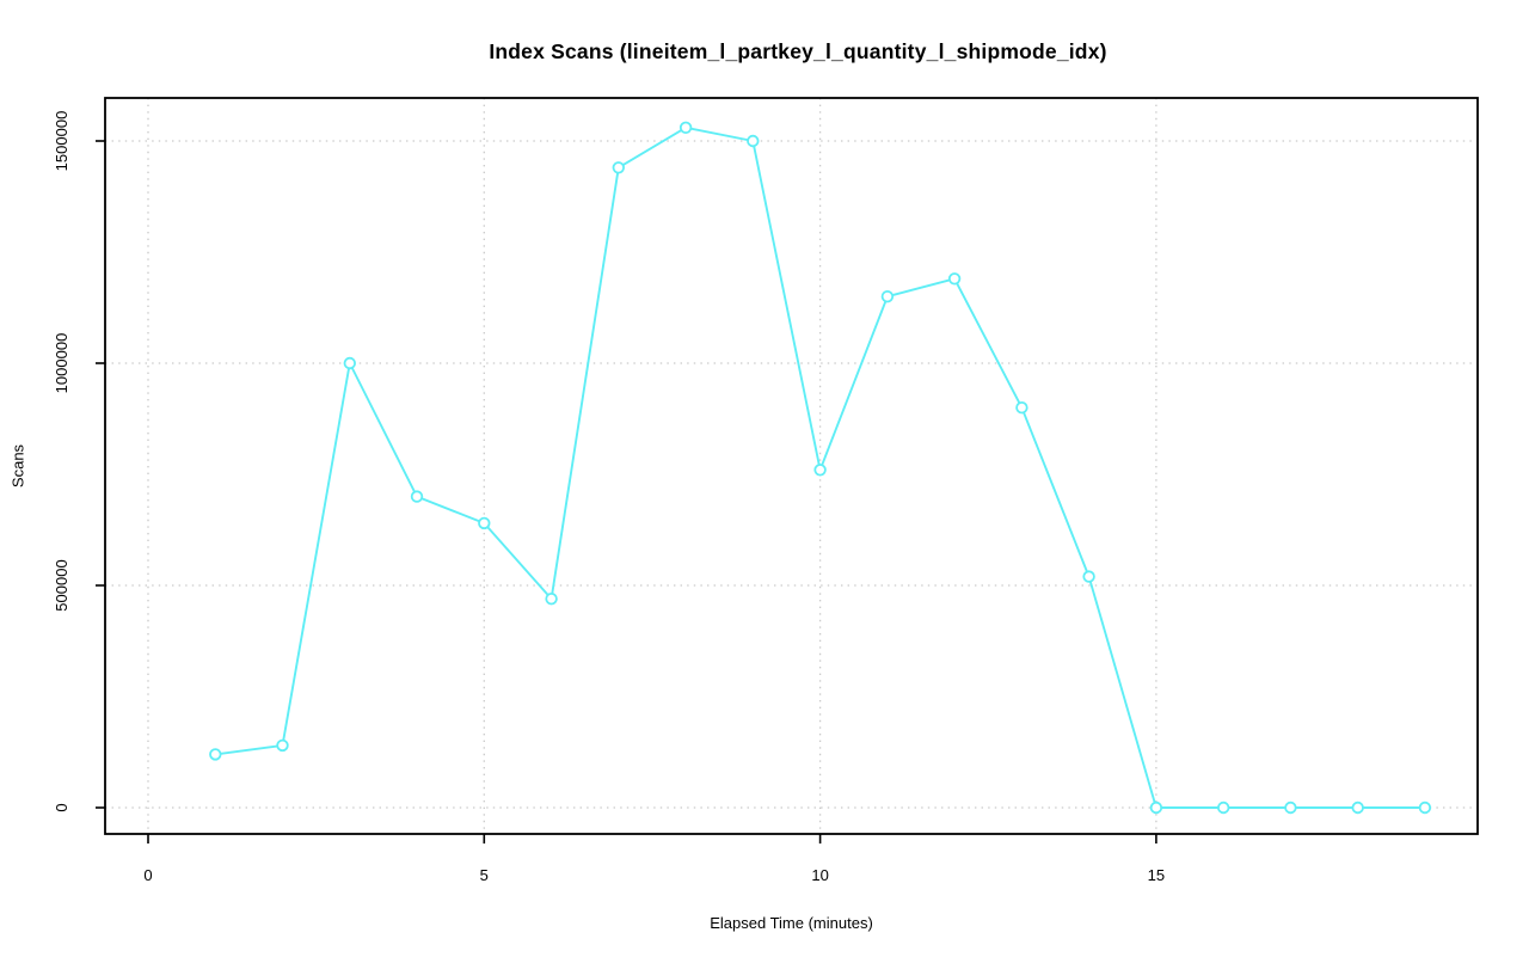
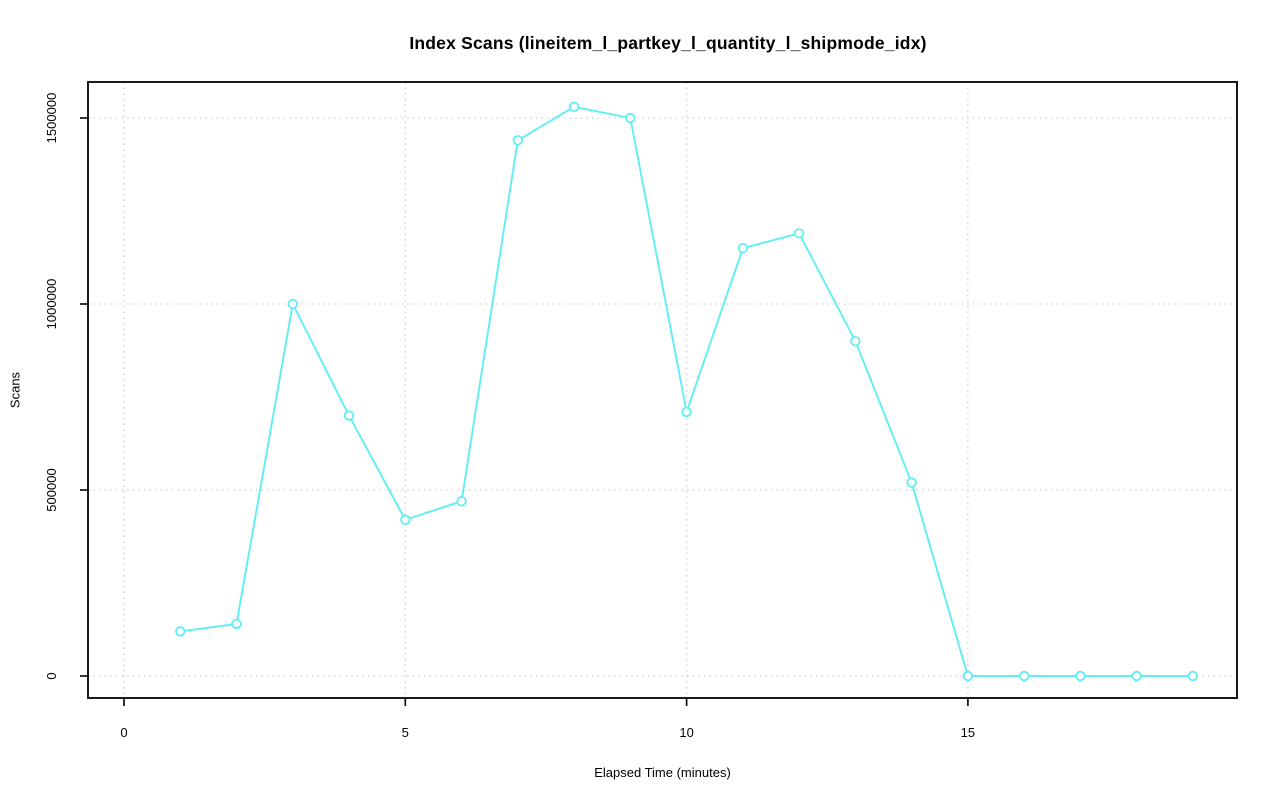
5: 640000 -> 420000
10: 760000 -> 710000
